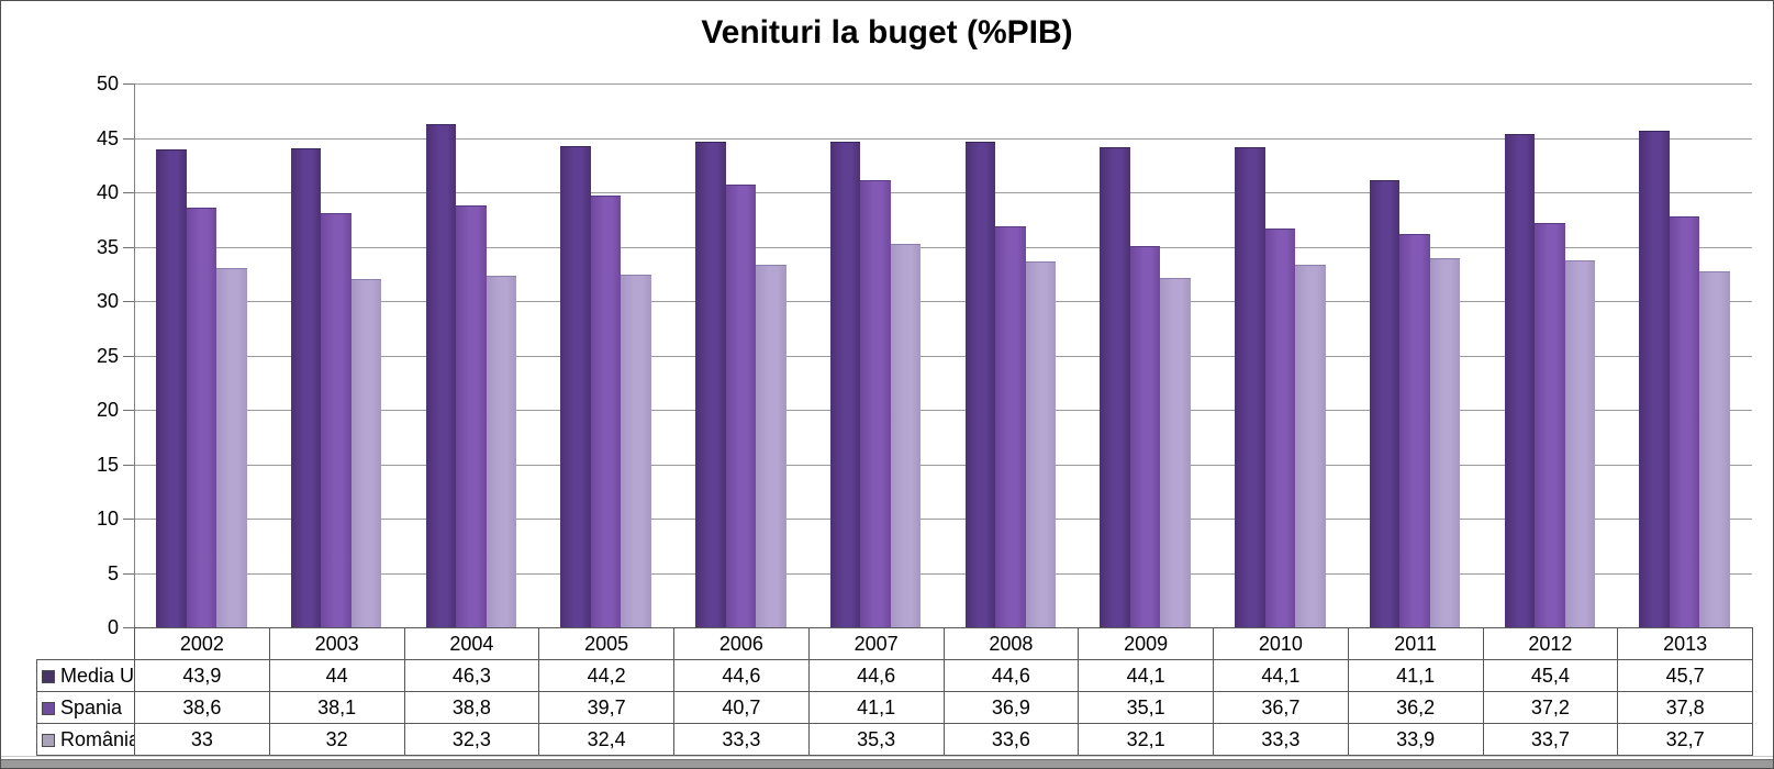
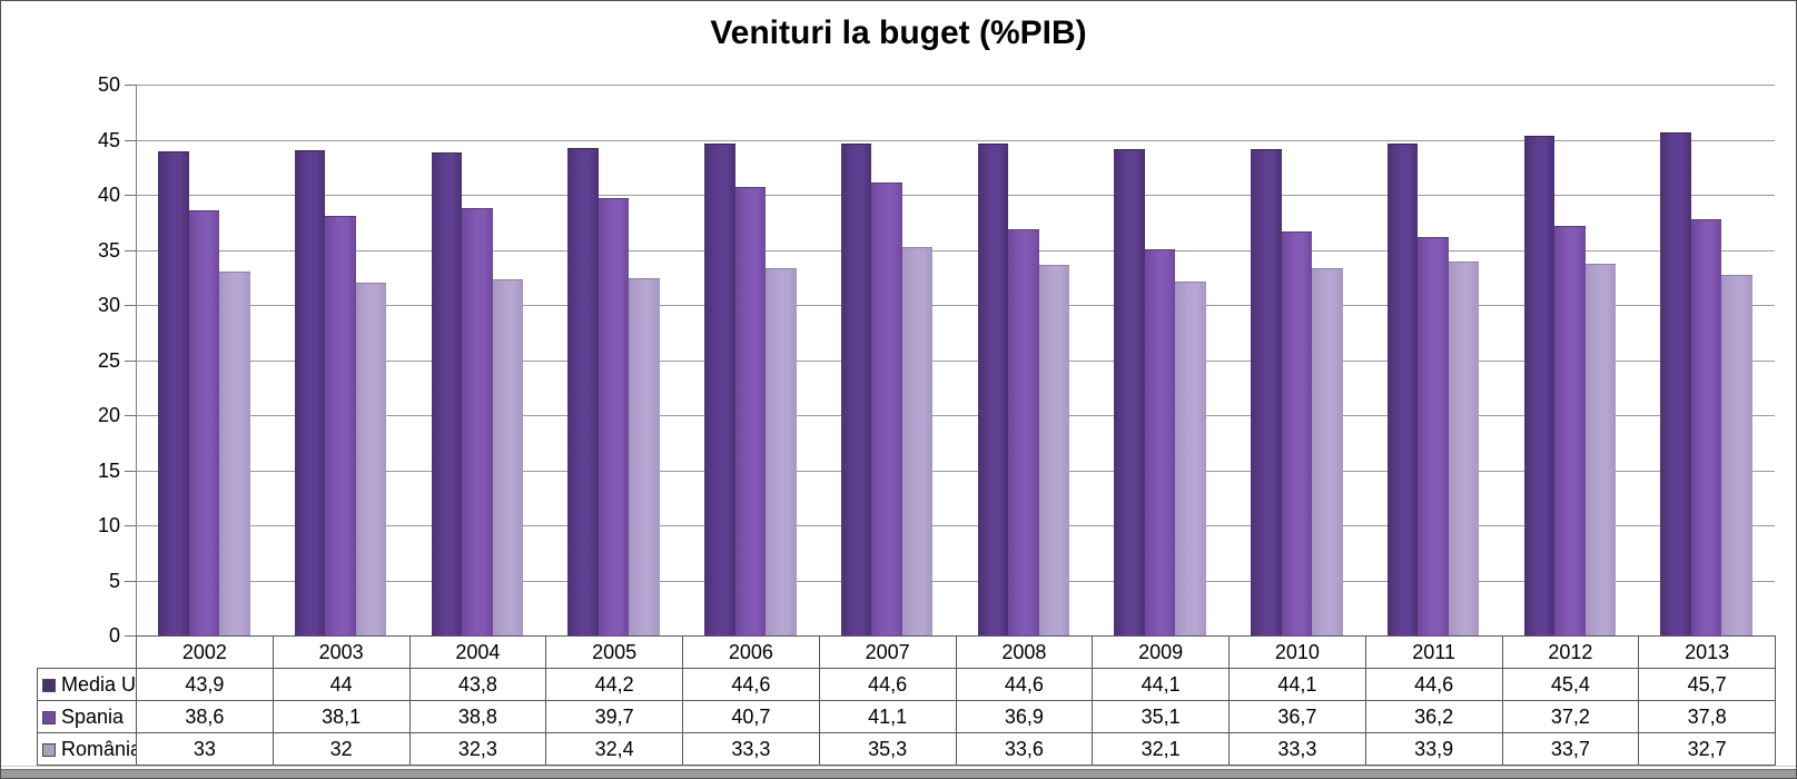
Media UE/2004: 46,3 -> 43,8
Media UE/2011: 41,1 -> 44,6
